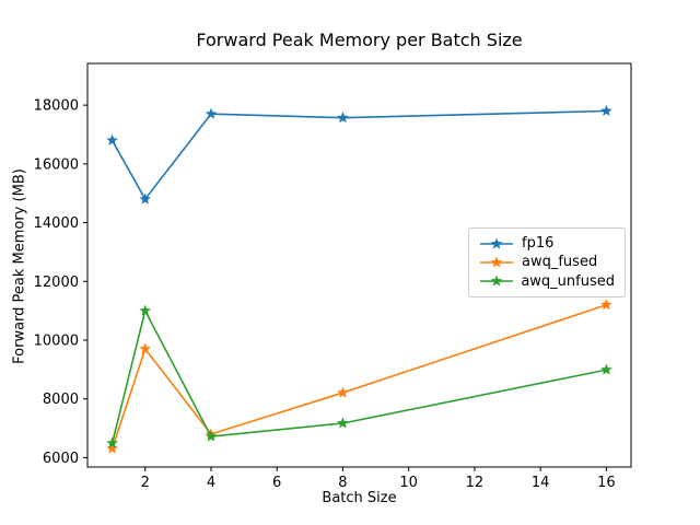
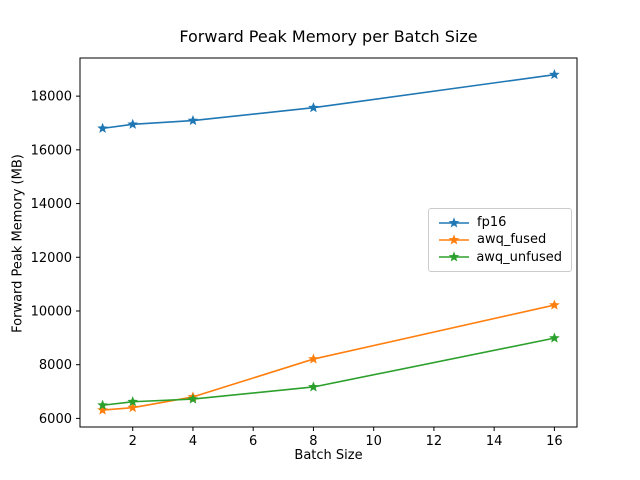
fp16/2: 14800 -> 17000
awq_fused/2: 9700 -> 6400
awq_unfused/2: 11000 -> 6600
fp16/4: 17700 -> 17100
fp16/16: 17800 -> 18800
awq_fused/16: 11200 -> 10200
